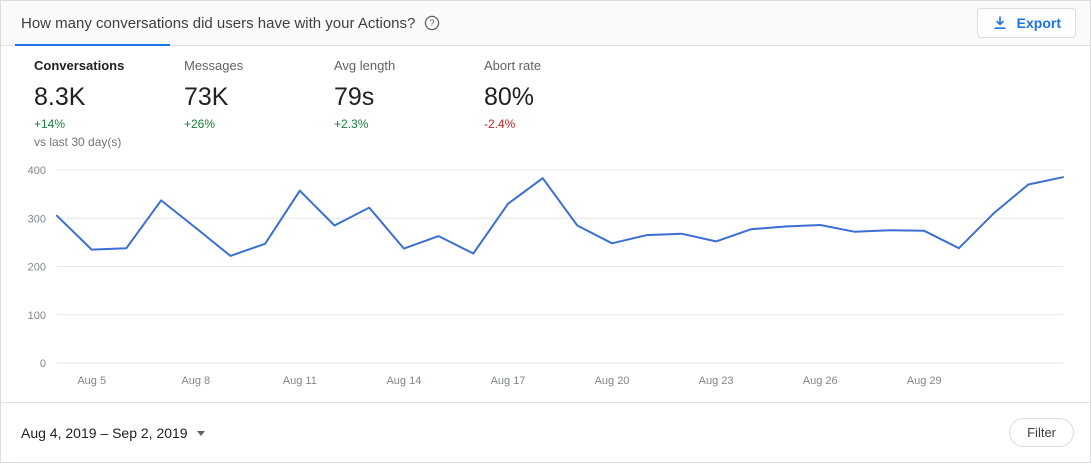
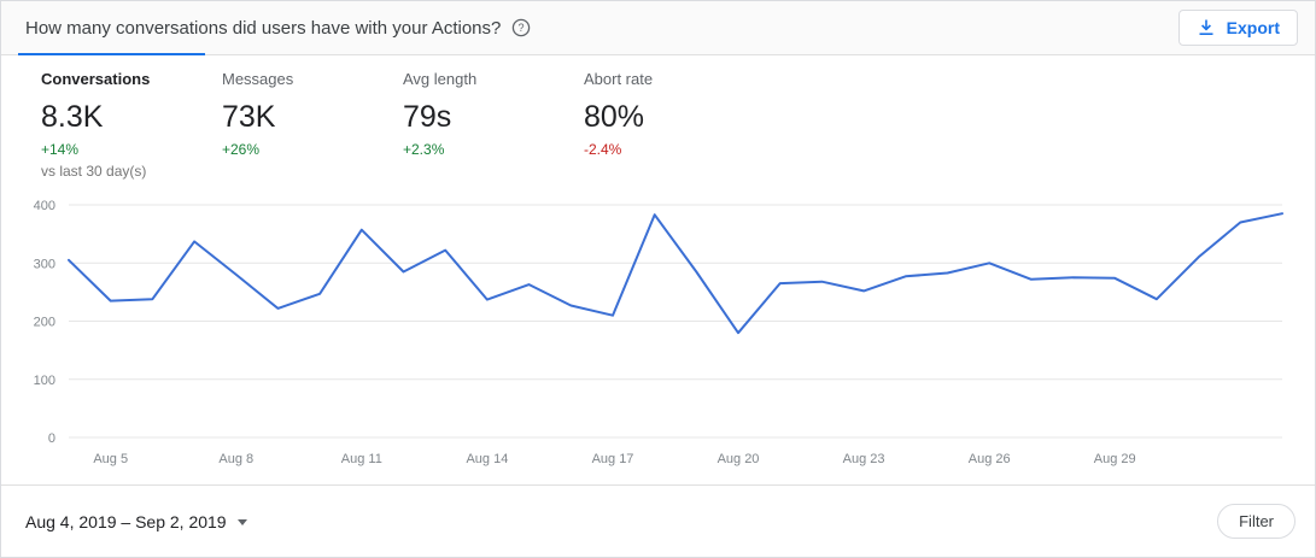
Aug 17: 330 -> 210
Aug 20: 250 -> 180
Aug 26: 290 -> 300
